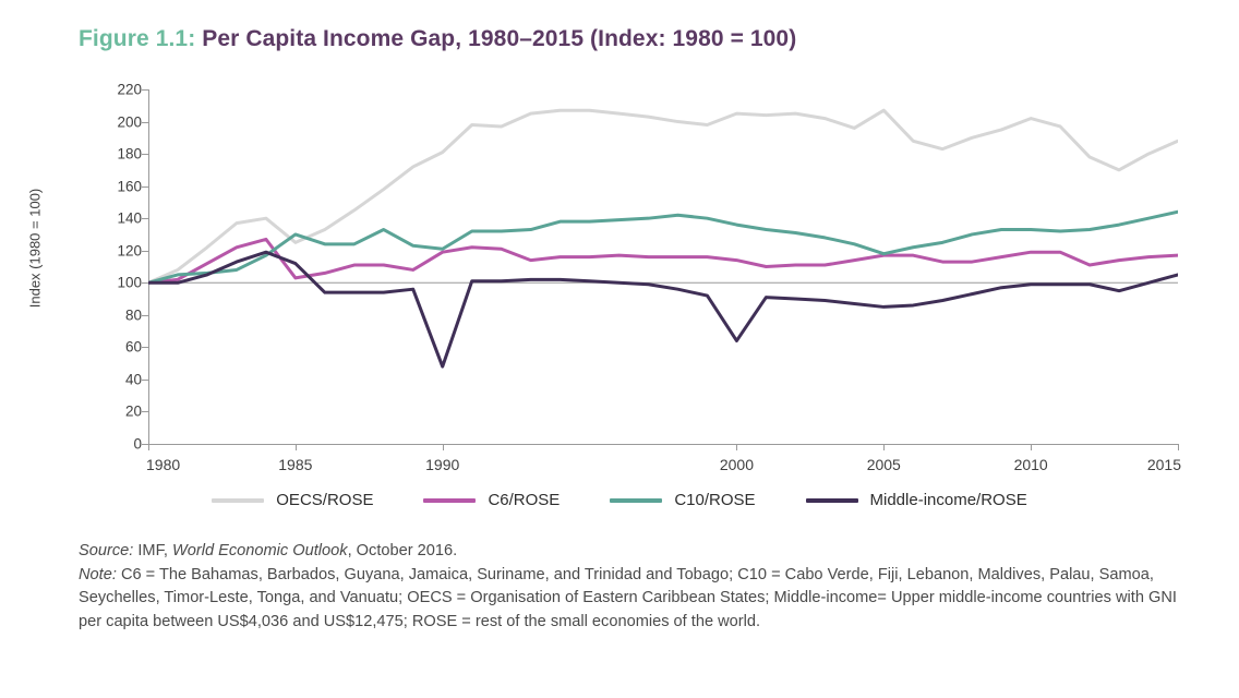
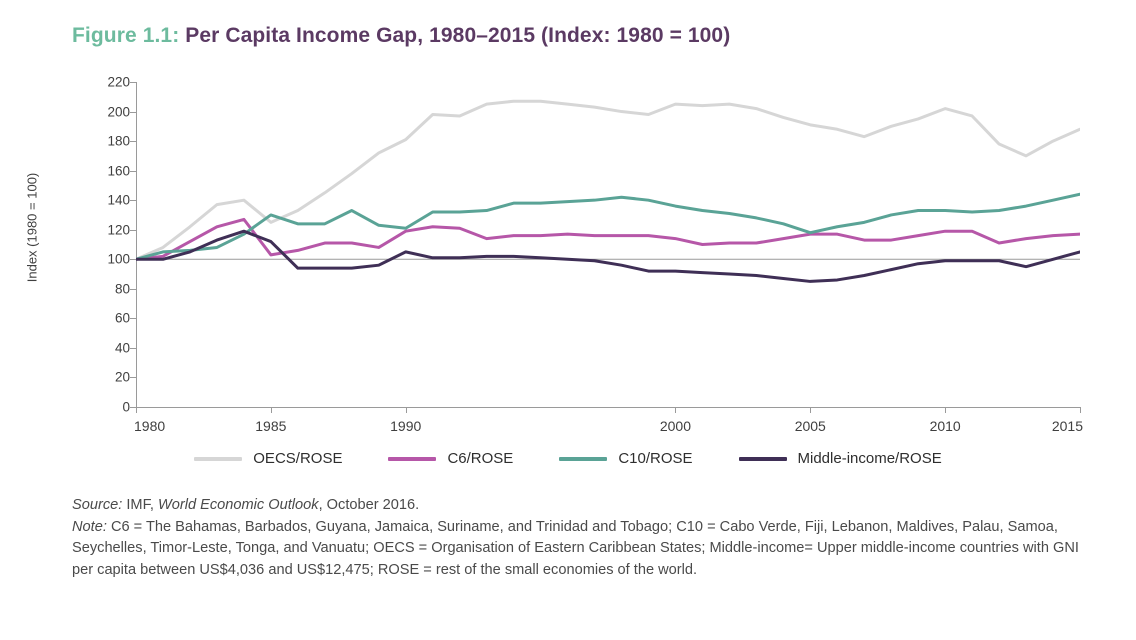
Middle-income/ROSE/1990: 48 -> 105
Middle-income/ROSE/2000: 64 -> 92
OECS/ROSE/2005: 207 -> 191
